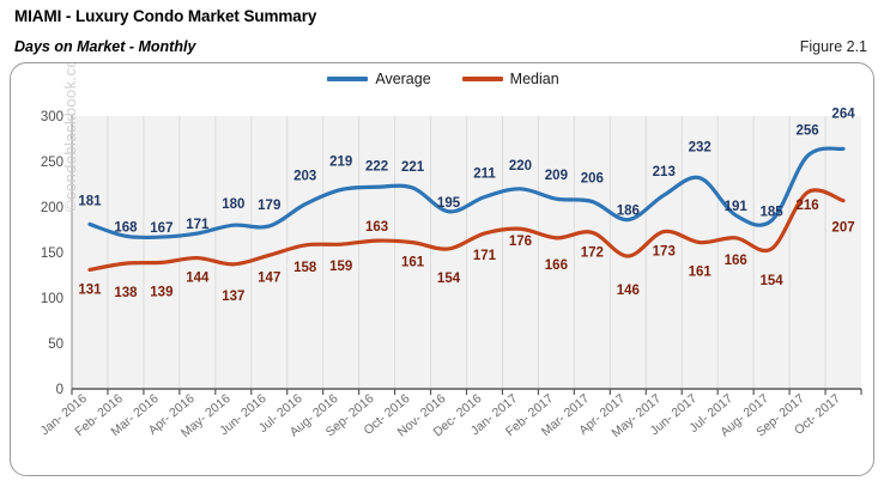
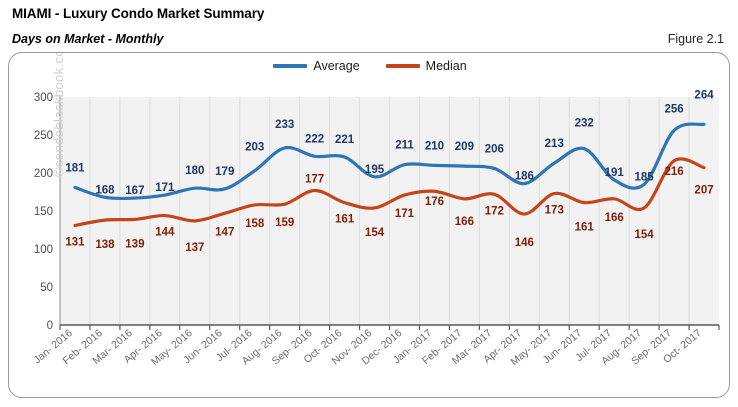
Average/Aug- 2016: 219 -> 233
Median/Sep- 2016: 163 -> 177
Average/Jan- 2017: 220 -> 210
